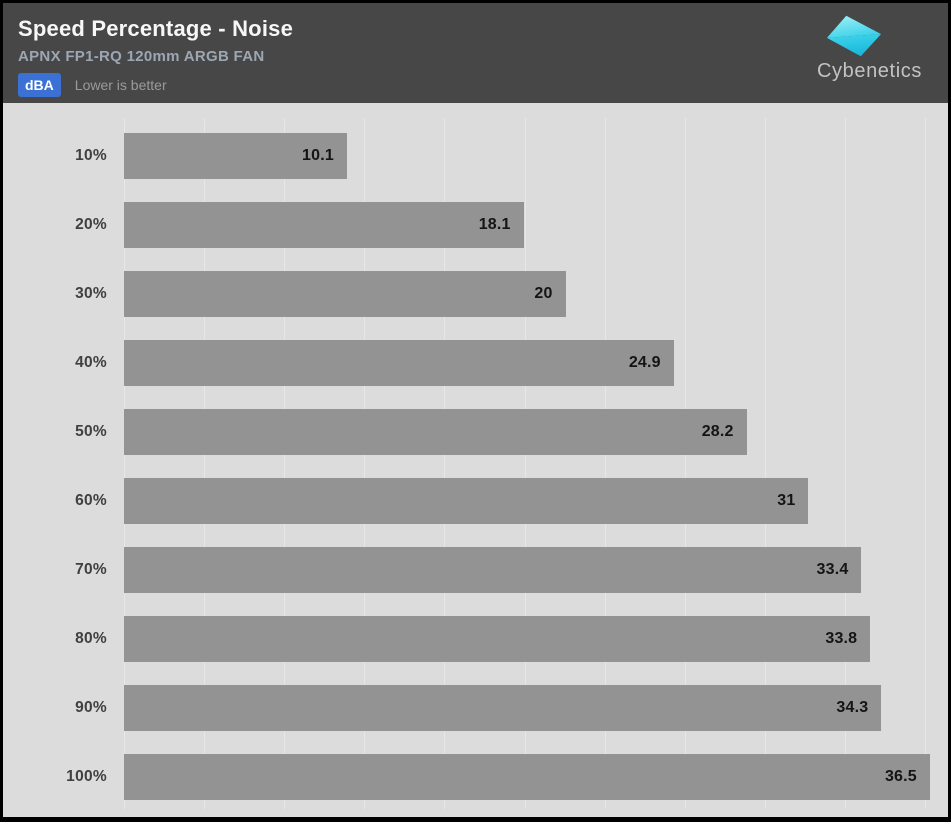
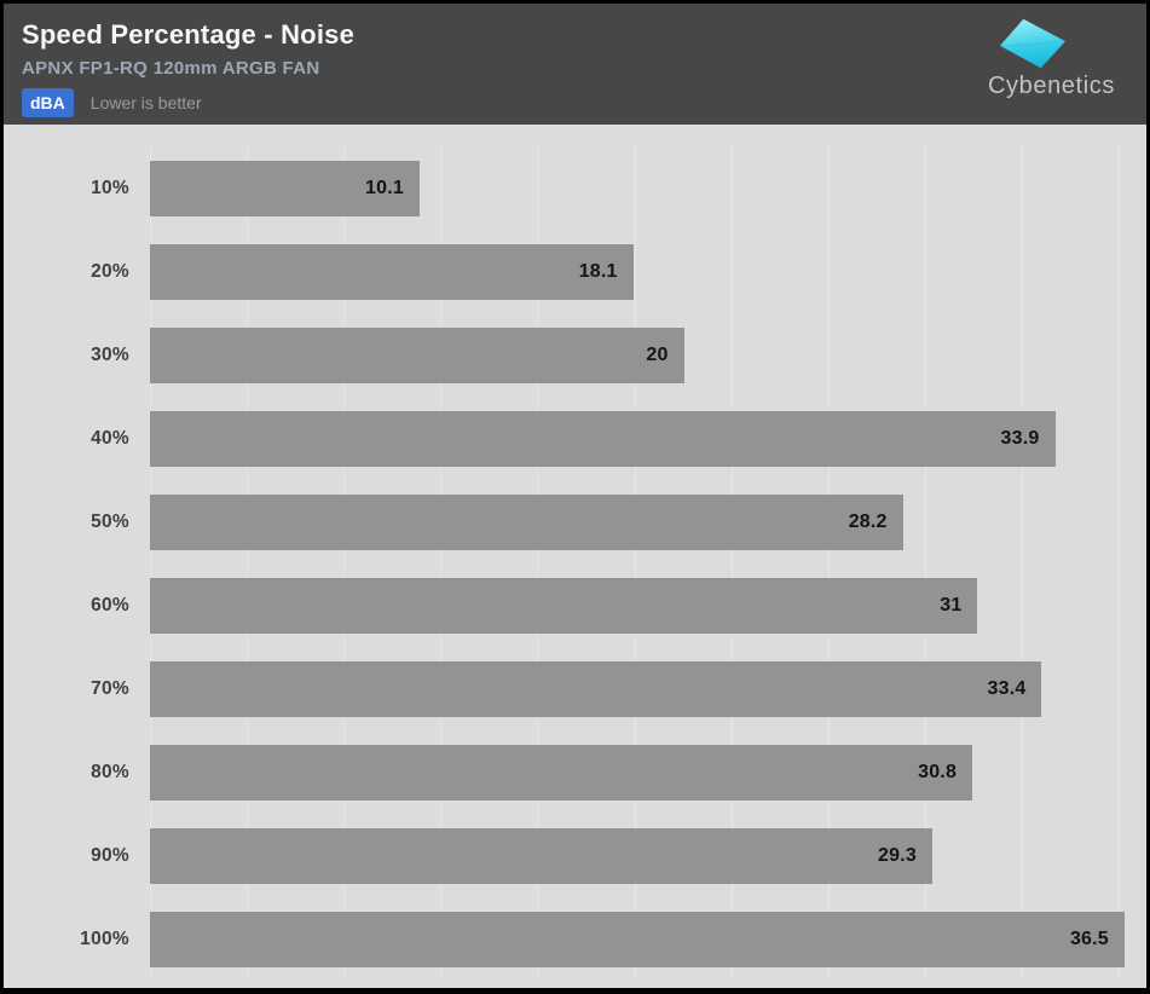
40%: 24.9 -> 33.9
80%: 33.8 -> 30.8
90%: 34.3 -> 29.3
